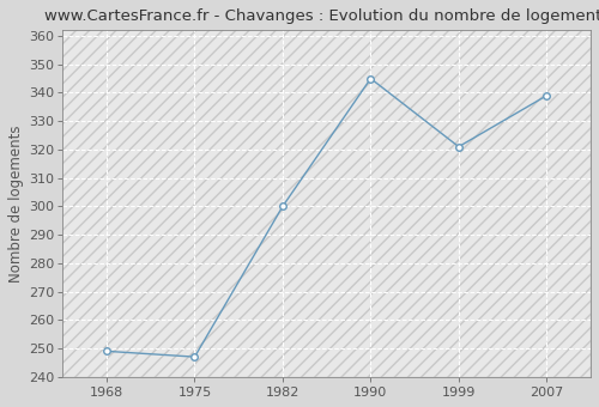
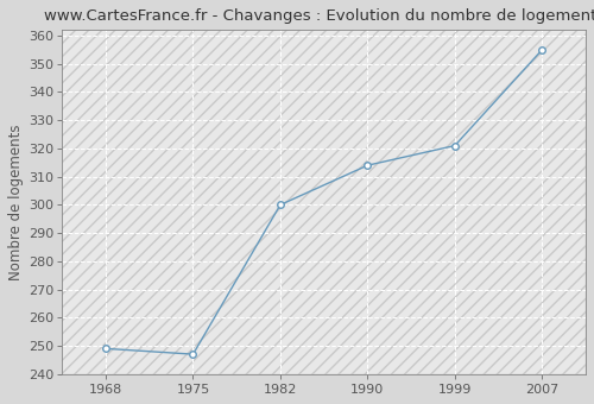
1990: 345 -> 314
2007: 339 -> 355
